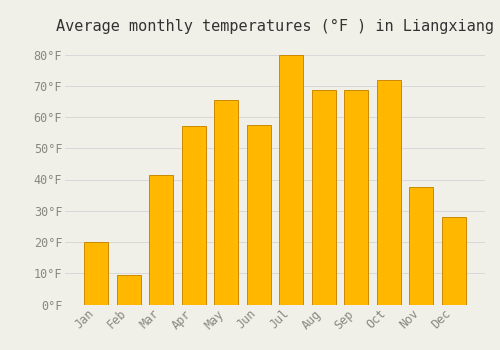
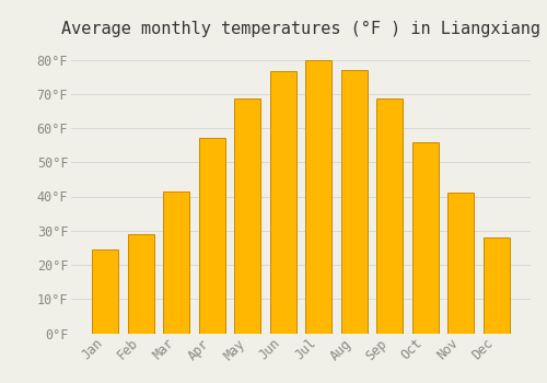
Jan: 20.0°F -> 24.5°F
Feb: 9.5°F -> 29.0°F
May: 65.5°F -> 68.5°F
Jun: 57.5°F -> 76.5°F
Aug: 68.5°F -> 77.0°F
Oct: 72.0°F -> 56.0°F
Nov: 37.5°F -> 41.0°F
